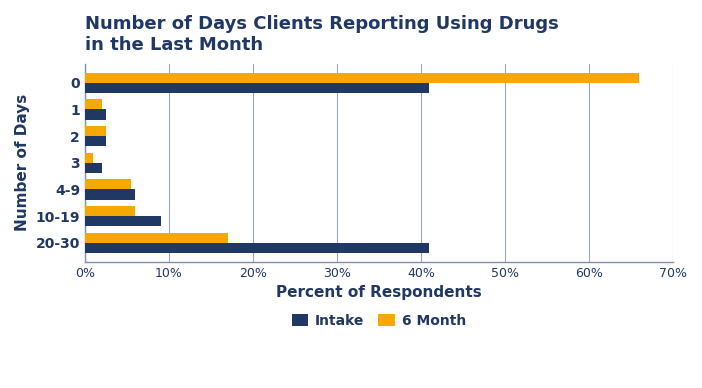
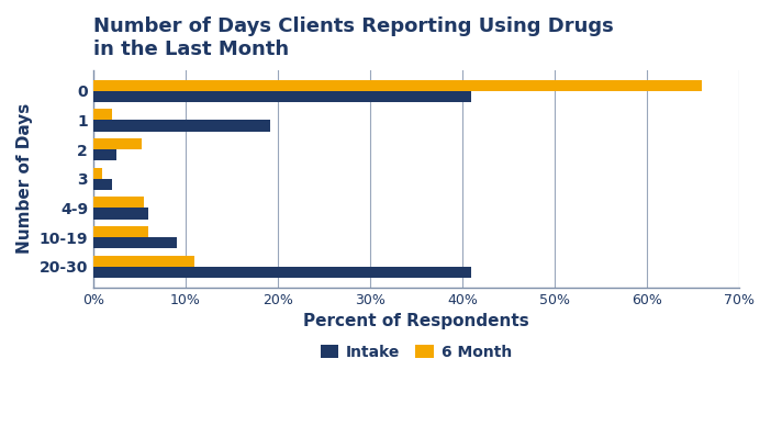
Intake/1: 2.5% -> 19.2%
6 Month/2: 2.5% -> 5.2%
6 Month/20-30: 17.0% -> 11.0%
